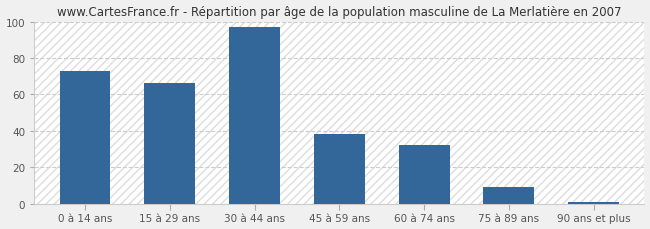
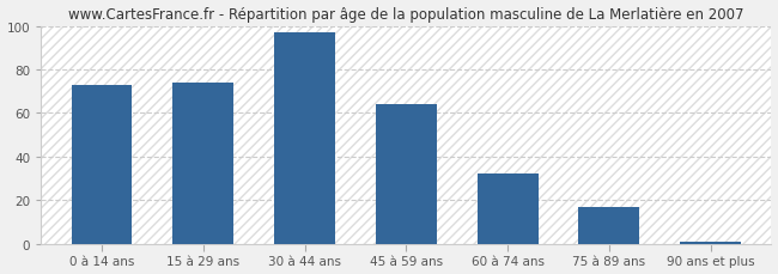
15 à 29 ans: 66 -> 74
45 à 59 ans: 38 -> 64
75 à 89 ans: 9 -> 17
